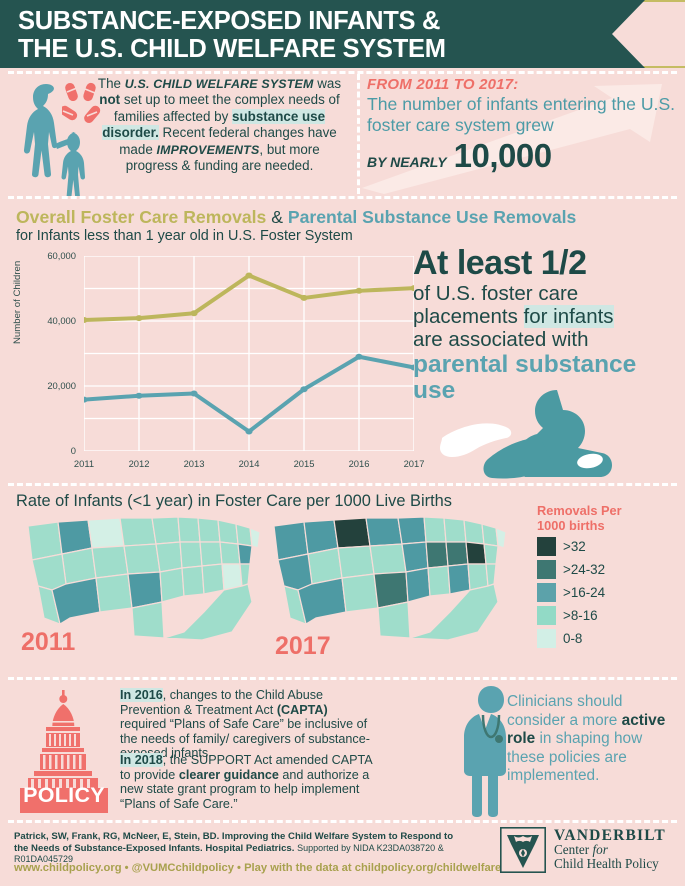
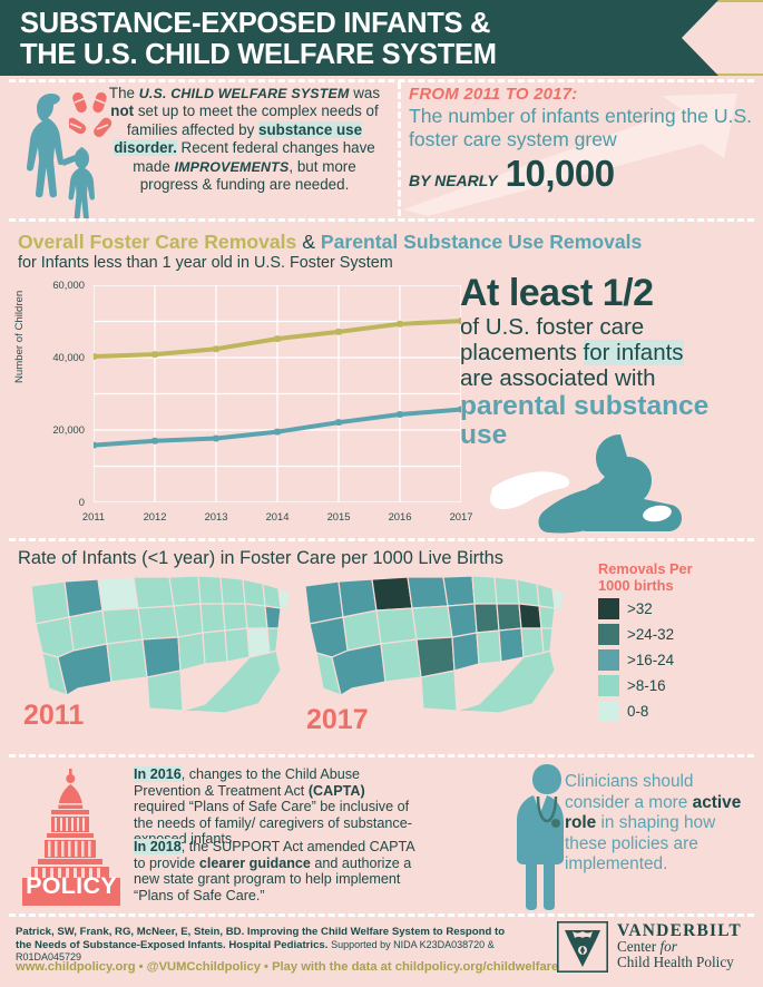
Overall Foster Care Removals/2014: 54000 -> 45000
Parental Substance Use Removals/2014: 6000 -> 20000
Parental Substance Use Removals/2015: 19000 -> 22000
Parental Substance Use Removals/2016: 29000 -> 24000
